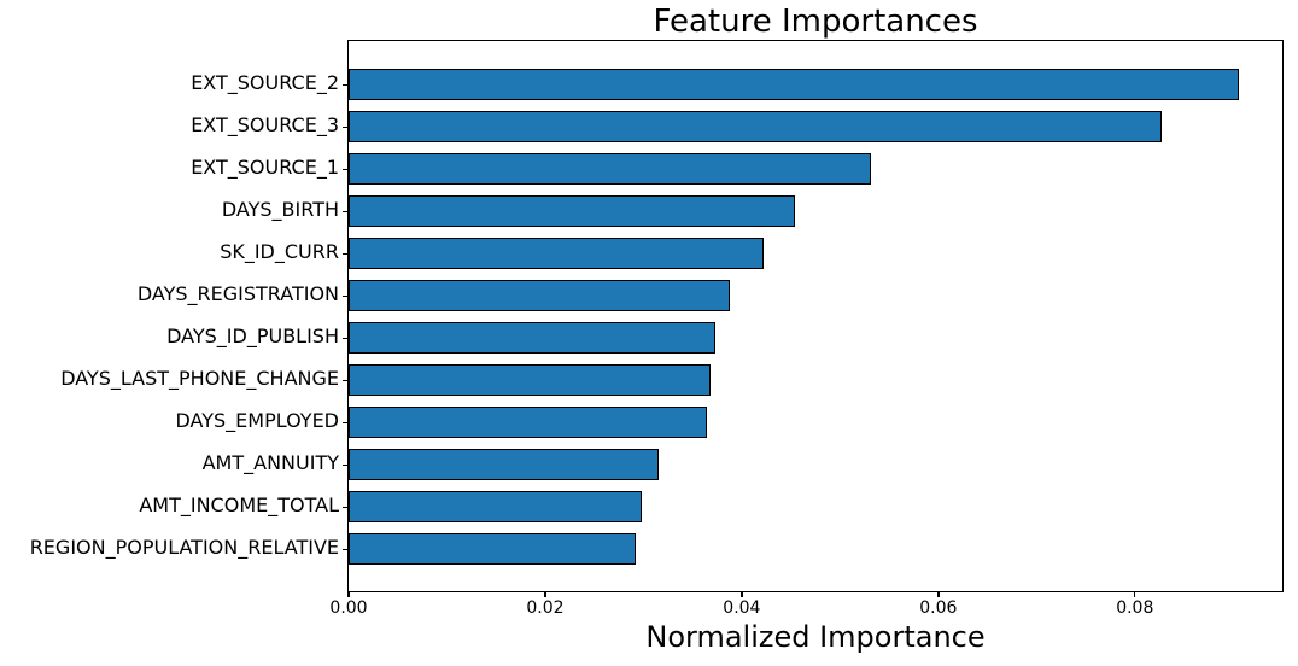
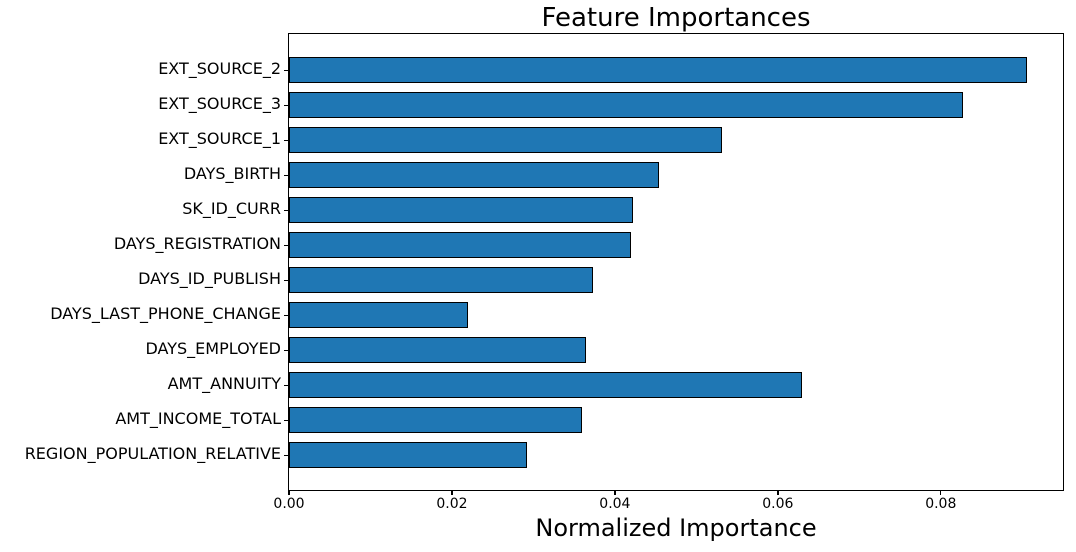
DAYS_REGISTRATION: 0.039 -> 0.042
DAYS_LAST_PHONE_CHANGE: 0.037 -> 0.022
AMT_ANNUITY: 0.032 -> 0.063
AMT_INCOME_TOTAL: 0.030 -> 0.036
